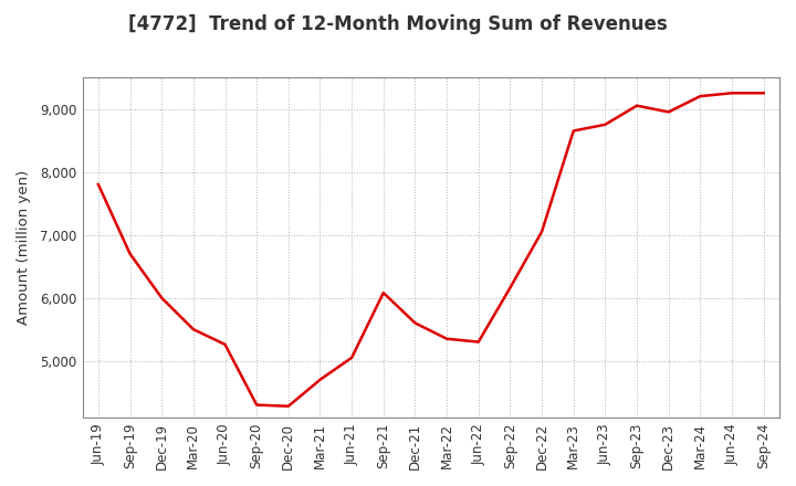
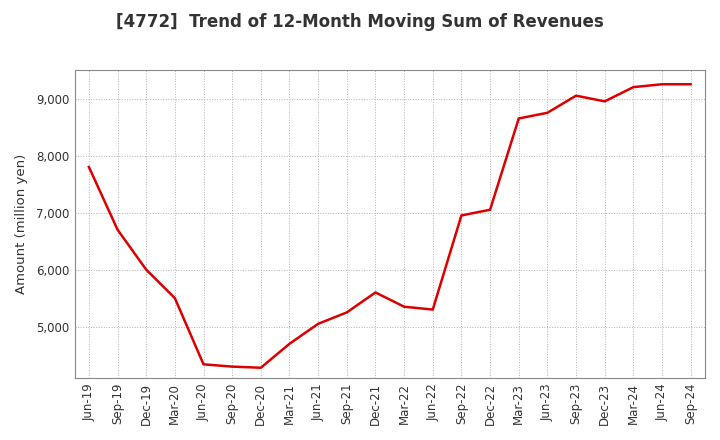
Jun-20: 5,260 -> 4,340
Sep-21: 6,080 -> 5,250
Sep-22: 6,160 -> 6,950
